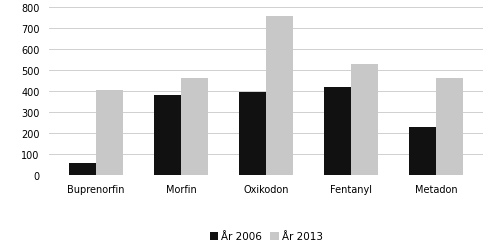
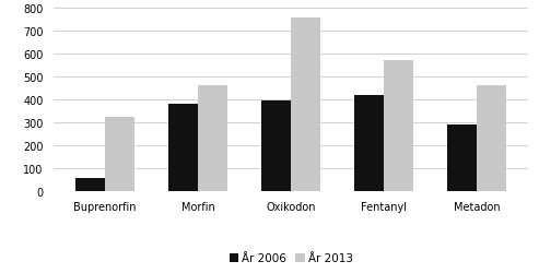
År 2013/Buprenorfin: 405 -> 320
År 2013/Fentanyl: 525 -> 570
År 2006/Metadon: 225 -> 290
